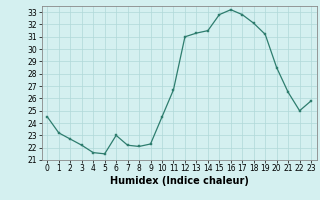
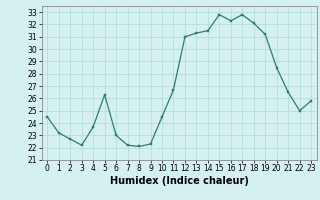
4: 21.6 -> 23.7
5: 21.5 -> 26.3
16: 33.2 -> 32.3
